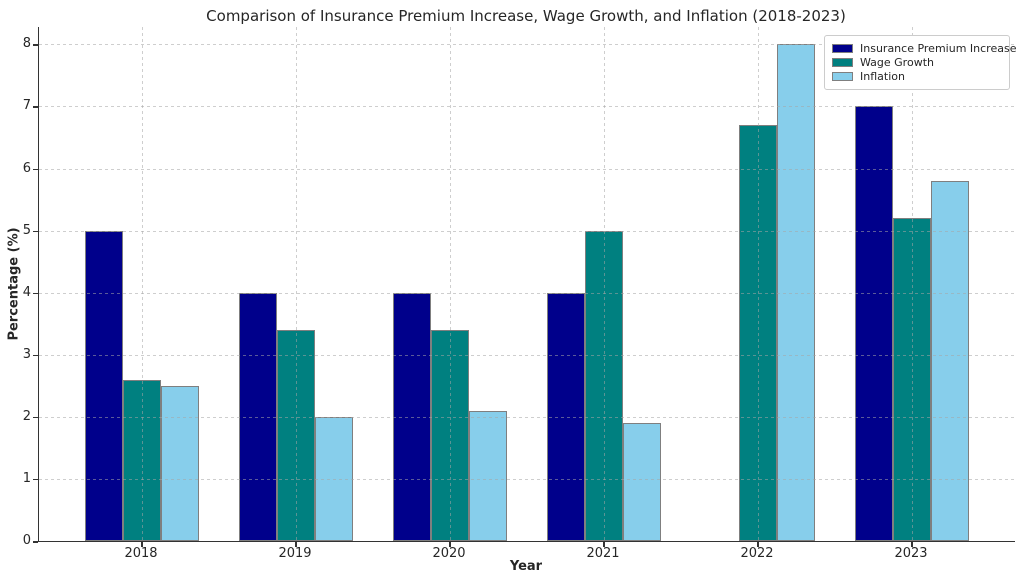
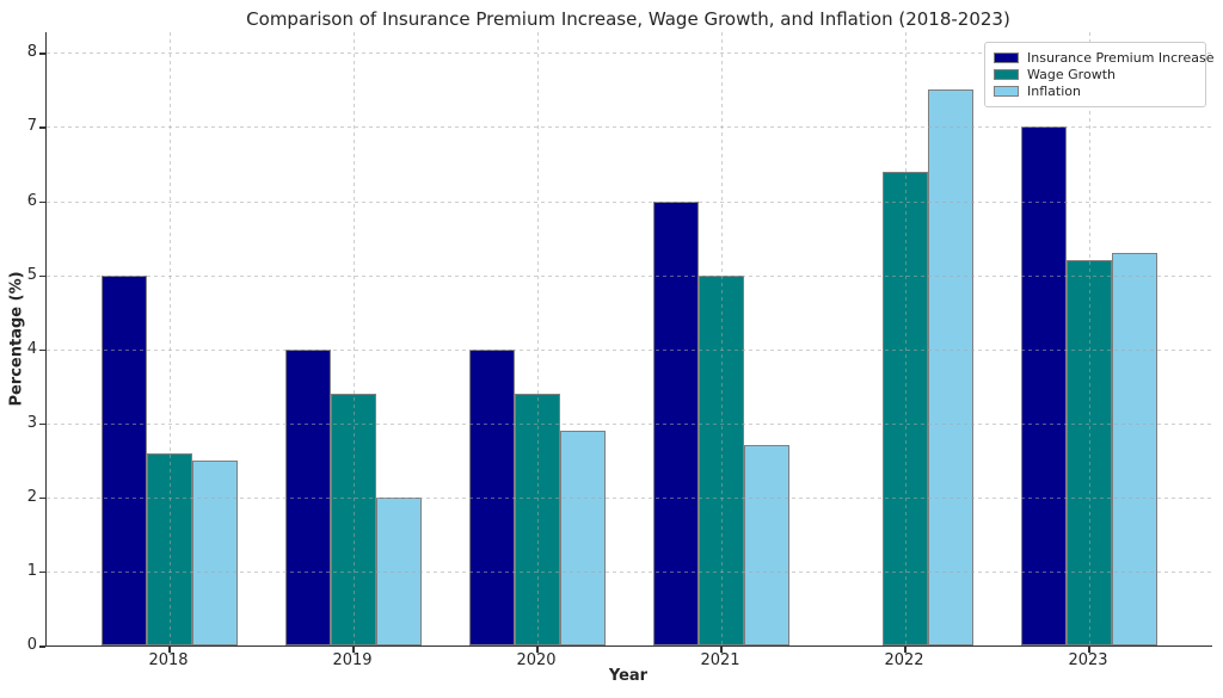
Inflation/2020: 2.1 -> 2.9
Insurance Premium Increase/2021: 4 -> 6
Inflation/2021: 1.9 -> 2.7
Wage Growth/2022: 6.7 -> 6.4
Inflation/2022: 8.0 -> 7.5
Inflation/2023: 5.8 -> 5.3
